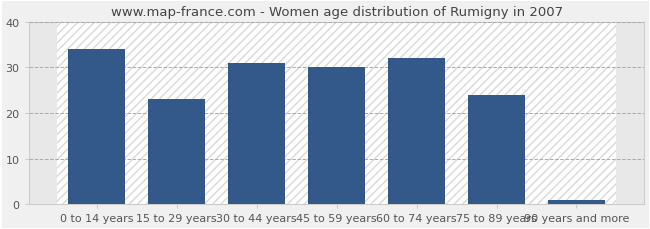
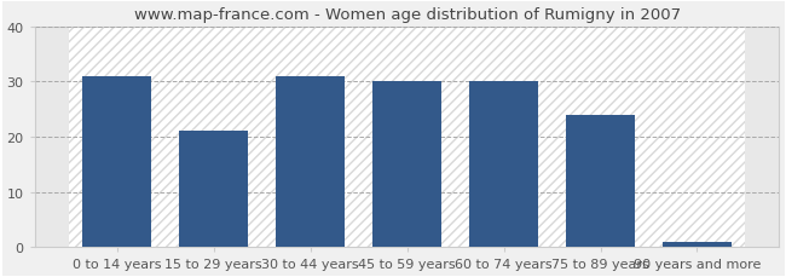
0 to 14 years: 34 -> 31
15 to 29 years: 23 -> 21
60 to 74 years: 32 -> 30
